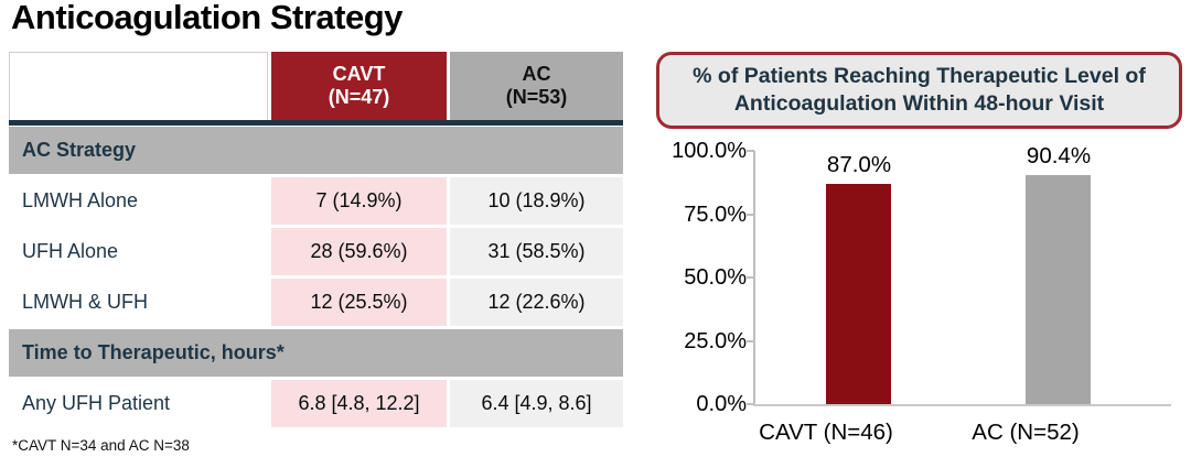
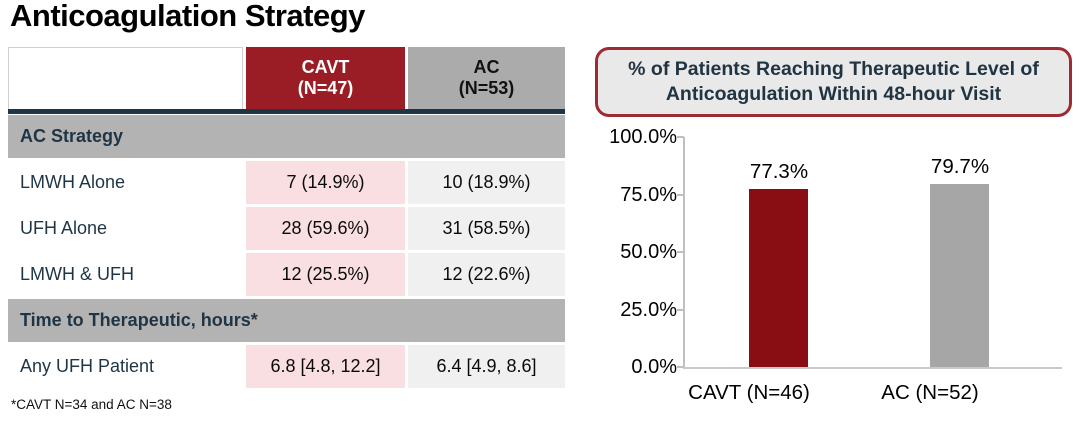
CAVT (N=46): 87.0% -> 77.3%
AC (N=52): 90.4% -> 79.7%
